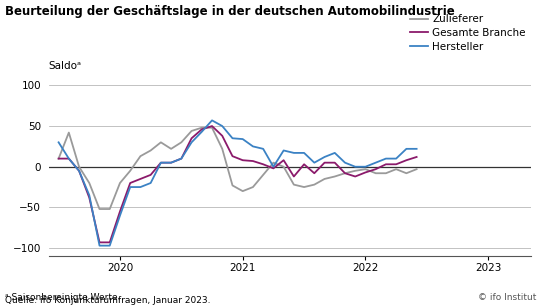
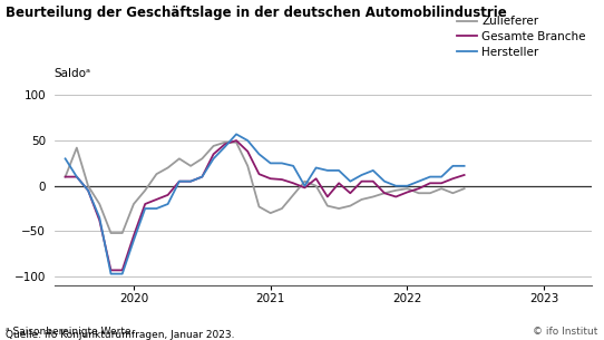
Hersteller/2021: 34 -> 25
